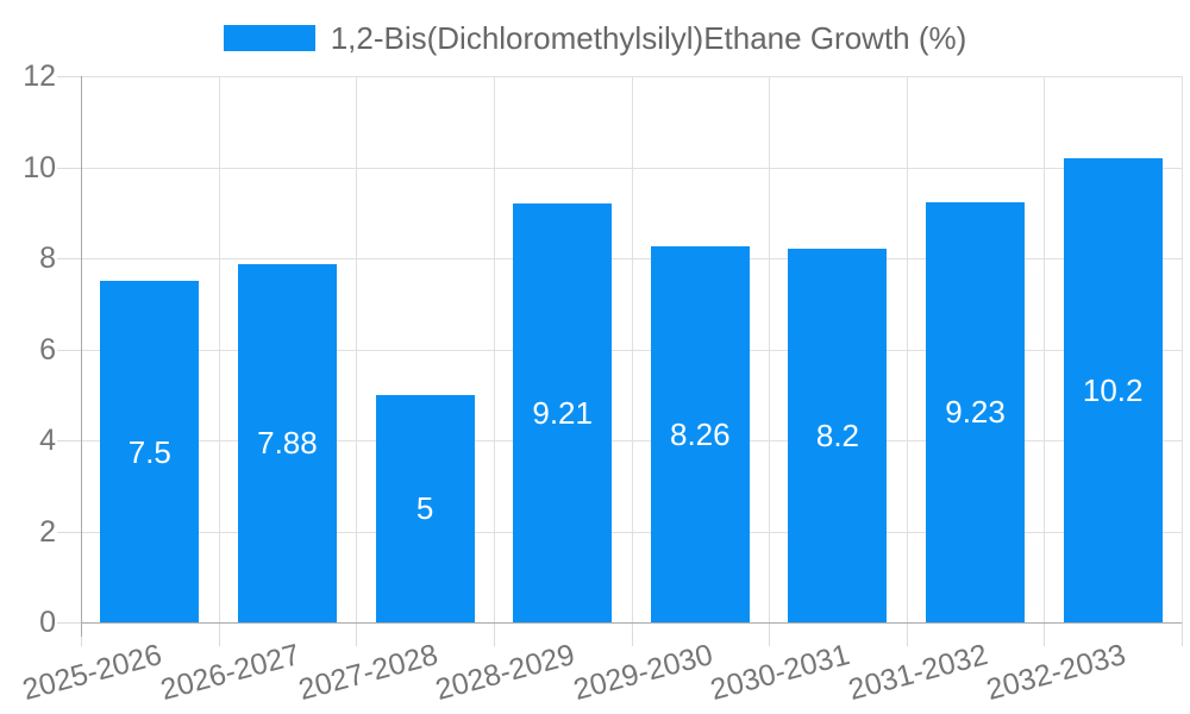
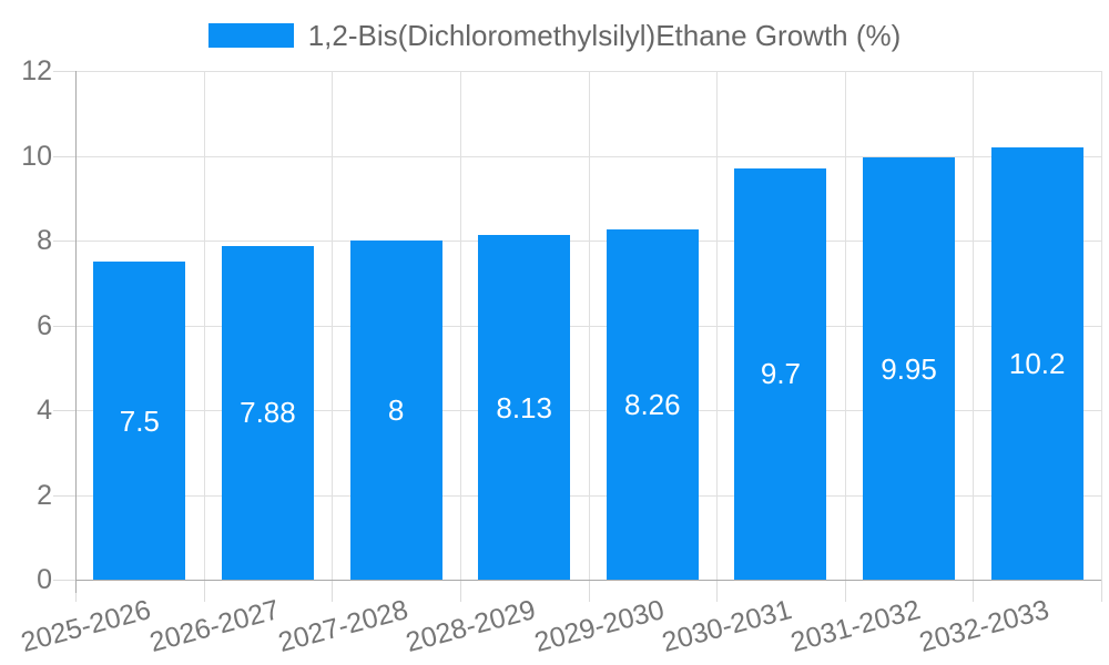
2027-2028: 5 -> 8
2028-2029: 9.21 -> 8.13
2030-2031: 8.2 -> 9.7
2031-2032: 9.23 -> 9.95
